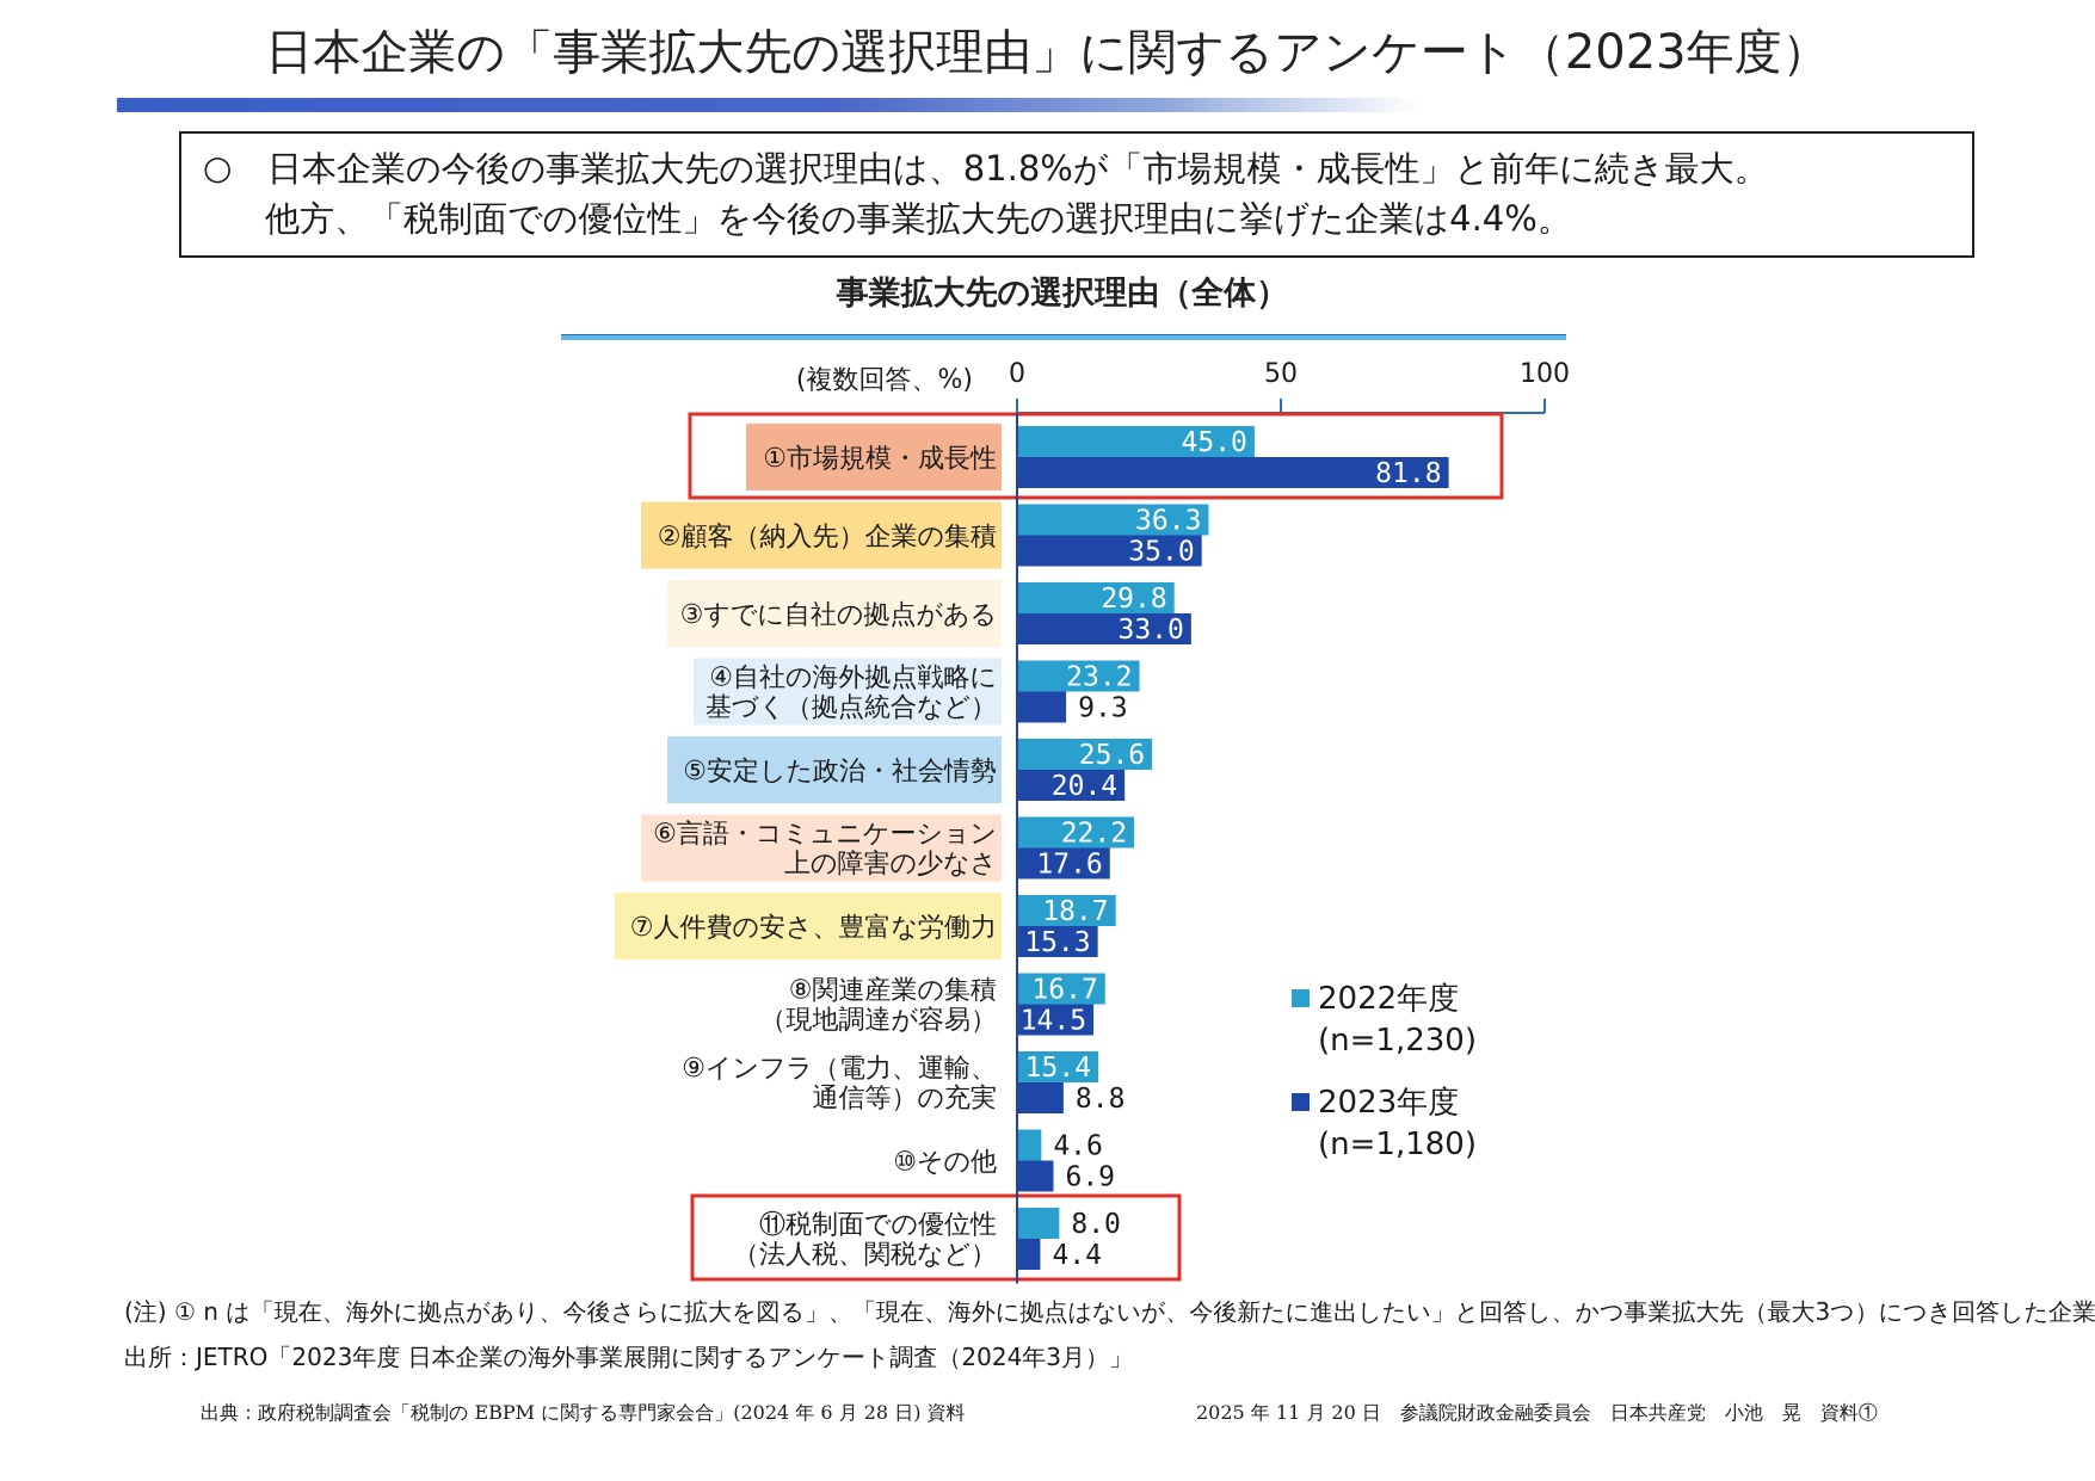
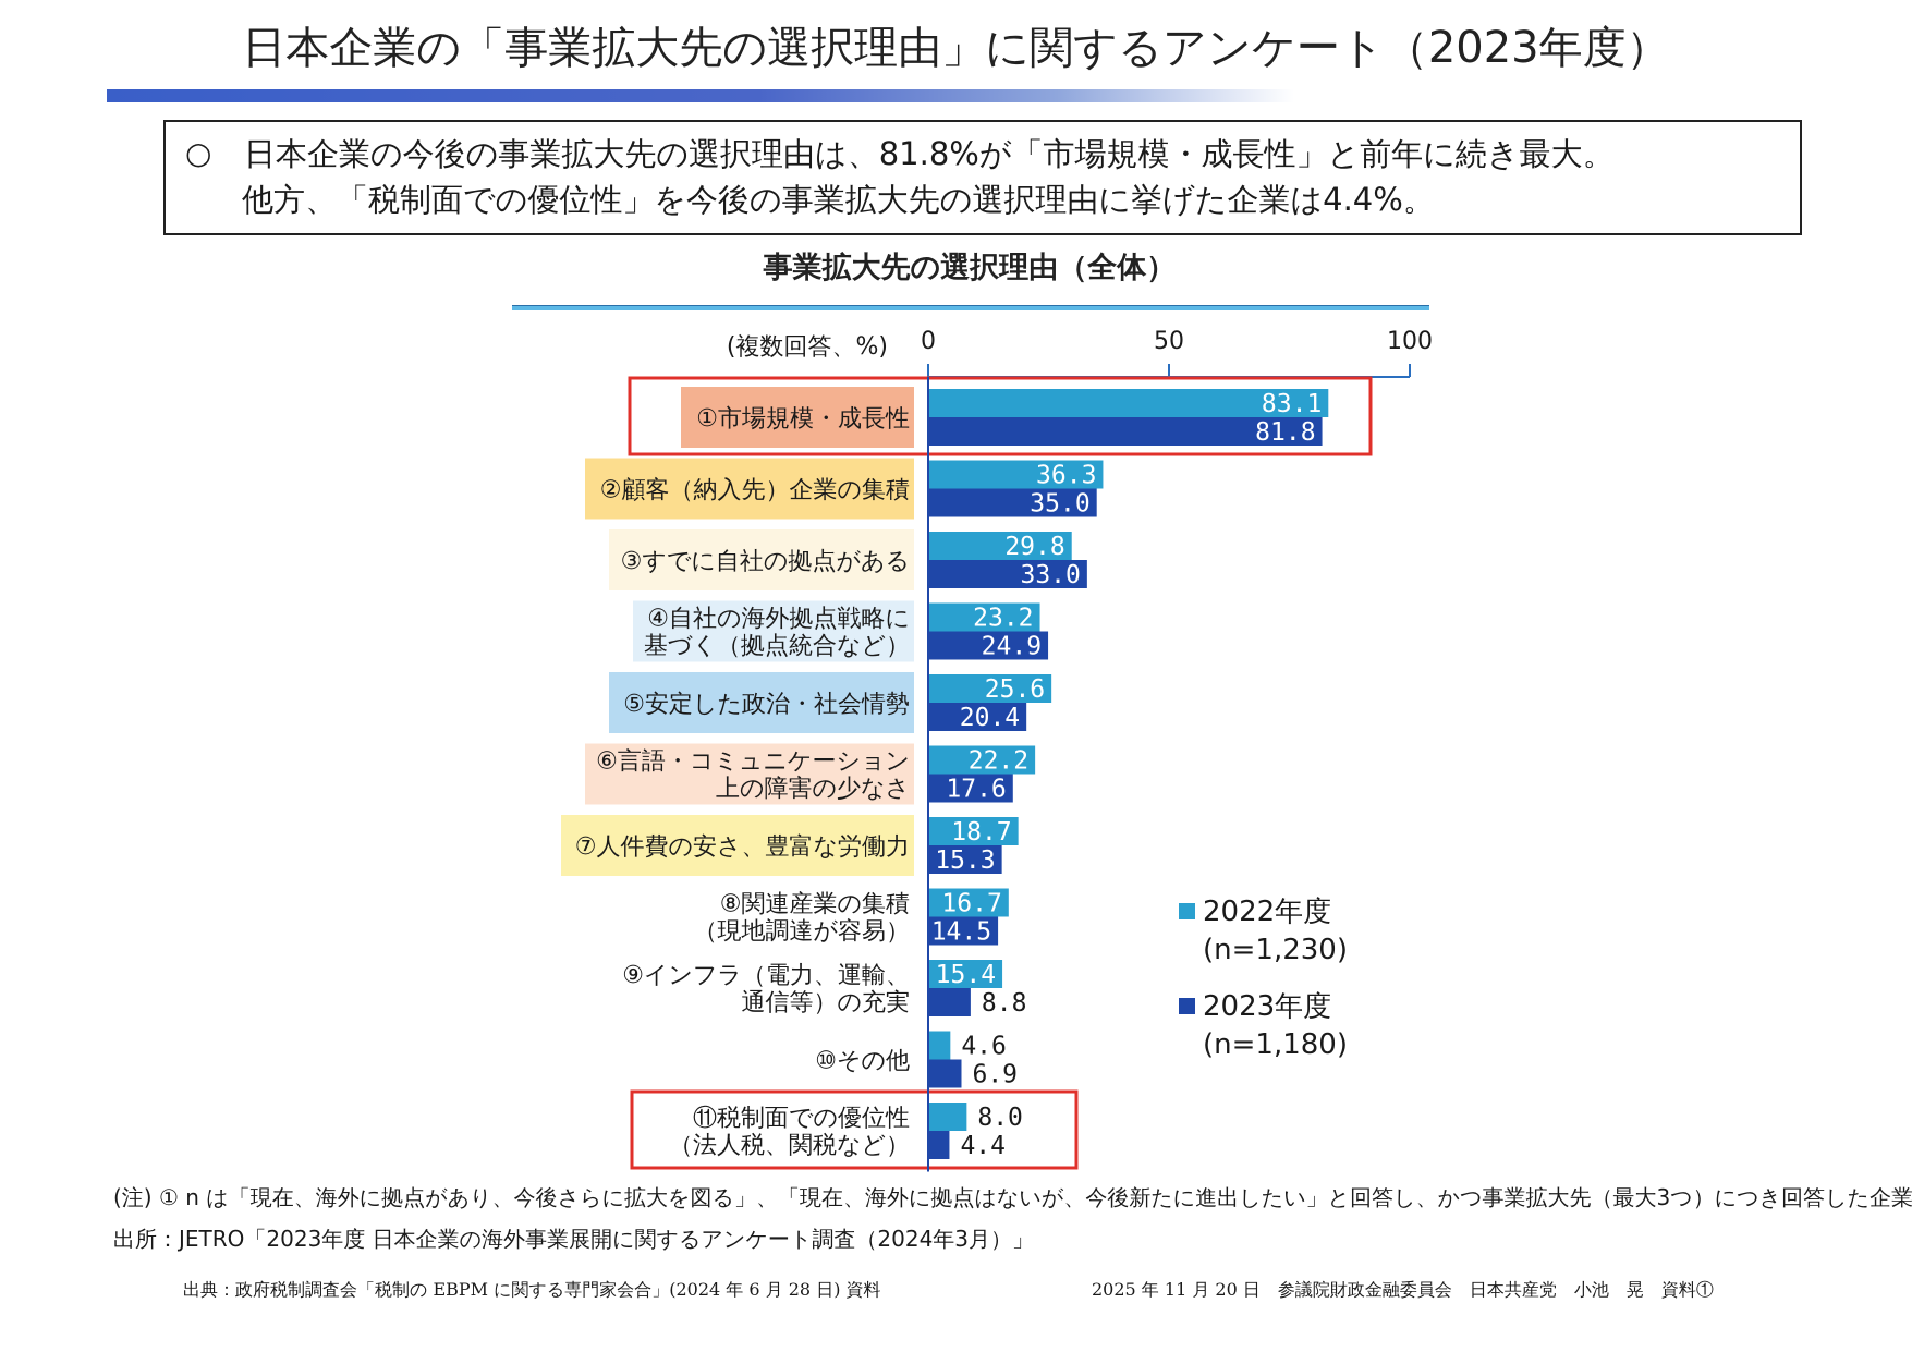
2022年度/①市場規模・成長性: 45.0 -> 83.1
2023年度/④自社の海外拠点戦略に 基づく（拠点統合など）: 9.3 -> 24.9
